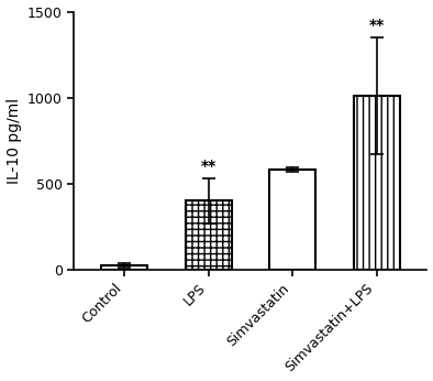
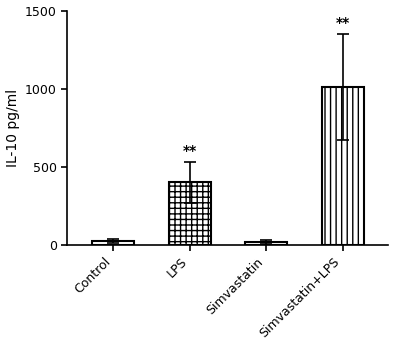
Simvastatin: 580 -> 20
